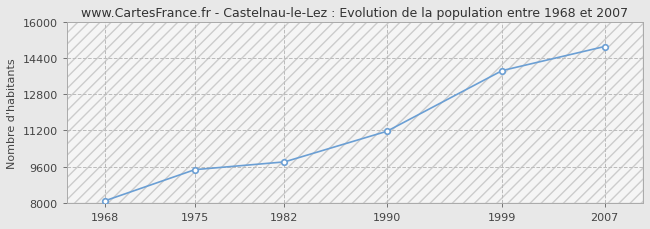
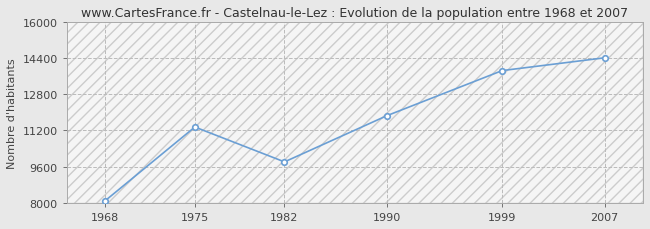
1975: 9470 -> 11350
1990: 11160 -> 11850
2007: 14900 -> 14400
